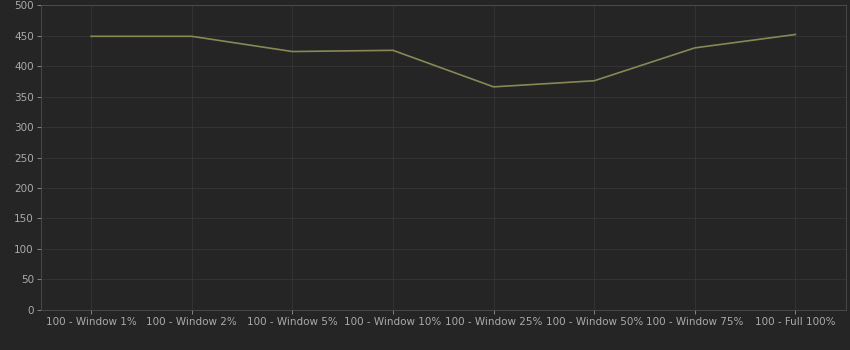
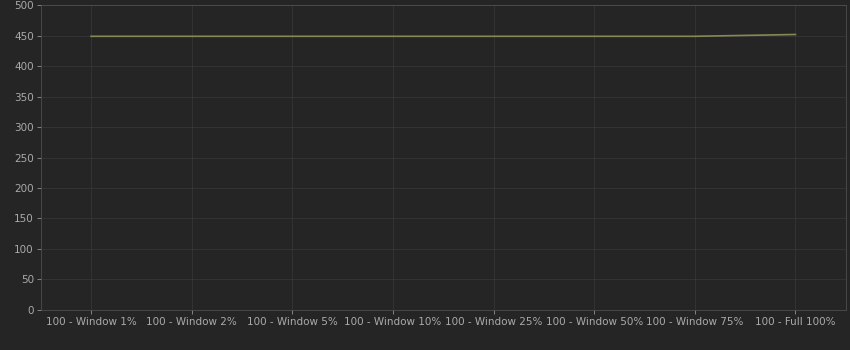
100 - Window 5%: 424 -> 449
100 - Window 10%: 426 -> 449
100 - Window 25%: 366 -> 449
100 - Window 50%: 376 -> 449
100 - Window 75%: 430 -> 449
